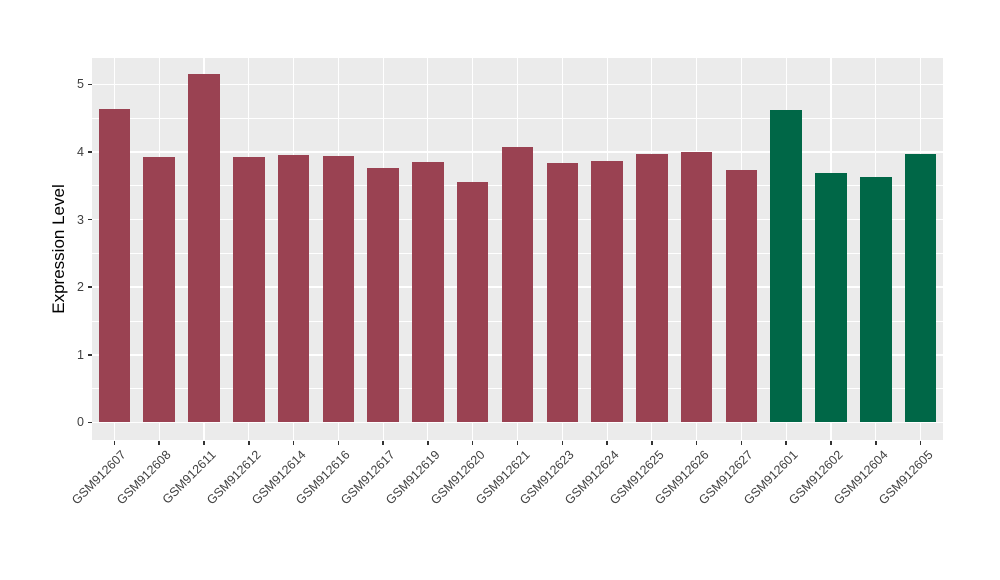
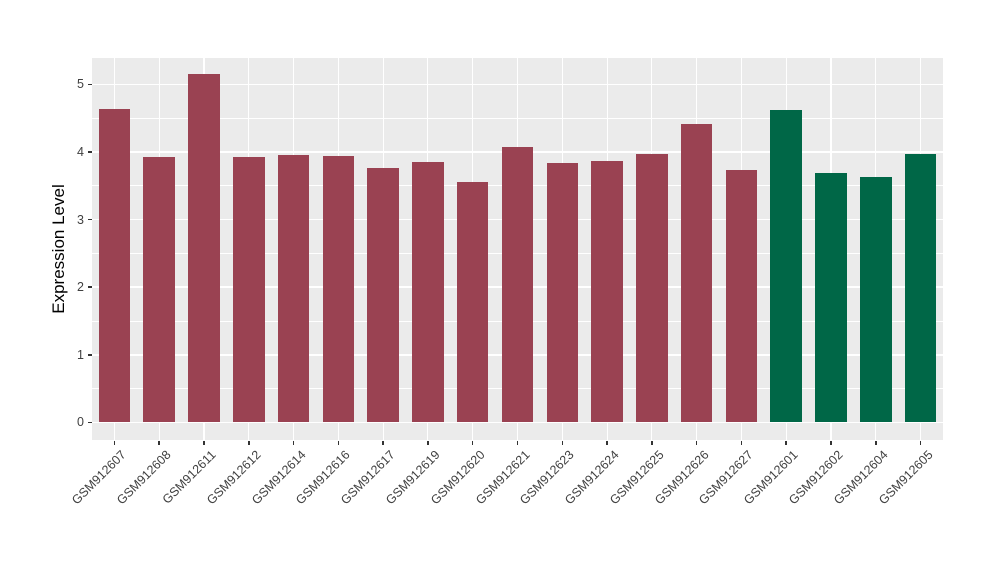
GSM912626: 4.0 -> 4.4
